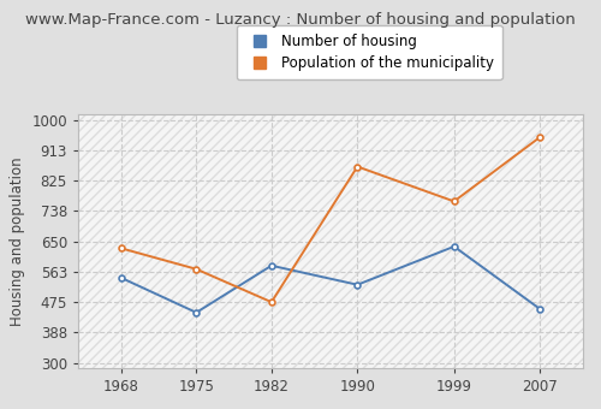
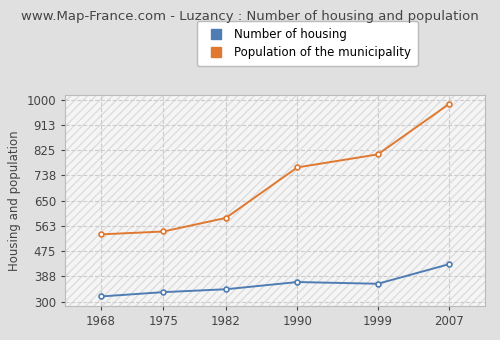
Number of housing/1968: 545 -> 318
Population of the municipality/1968: 630 -> 533
Number of housing/1975: 445 -> 333
Population of the municipality/1975: 570 -> 543
Number of housing/1982: 580 -> 343
Population of the municipality/1982: 475 -> 590
Number of housing/1990: 525 -> 368
Population of the municipality/1990: 865 -> 765
Number of housing/1999: 635 -> 362
Population of the municipality/1999: 765 -> 810
Number of housing/2007: 455 -> 430
Population of the municipality/2007: 950 -> 985
